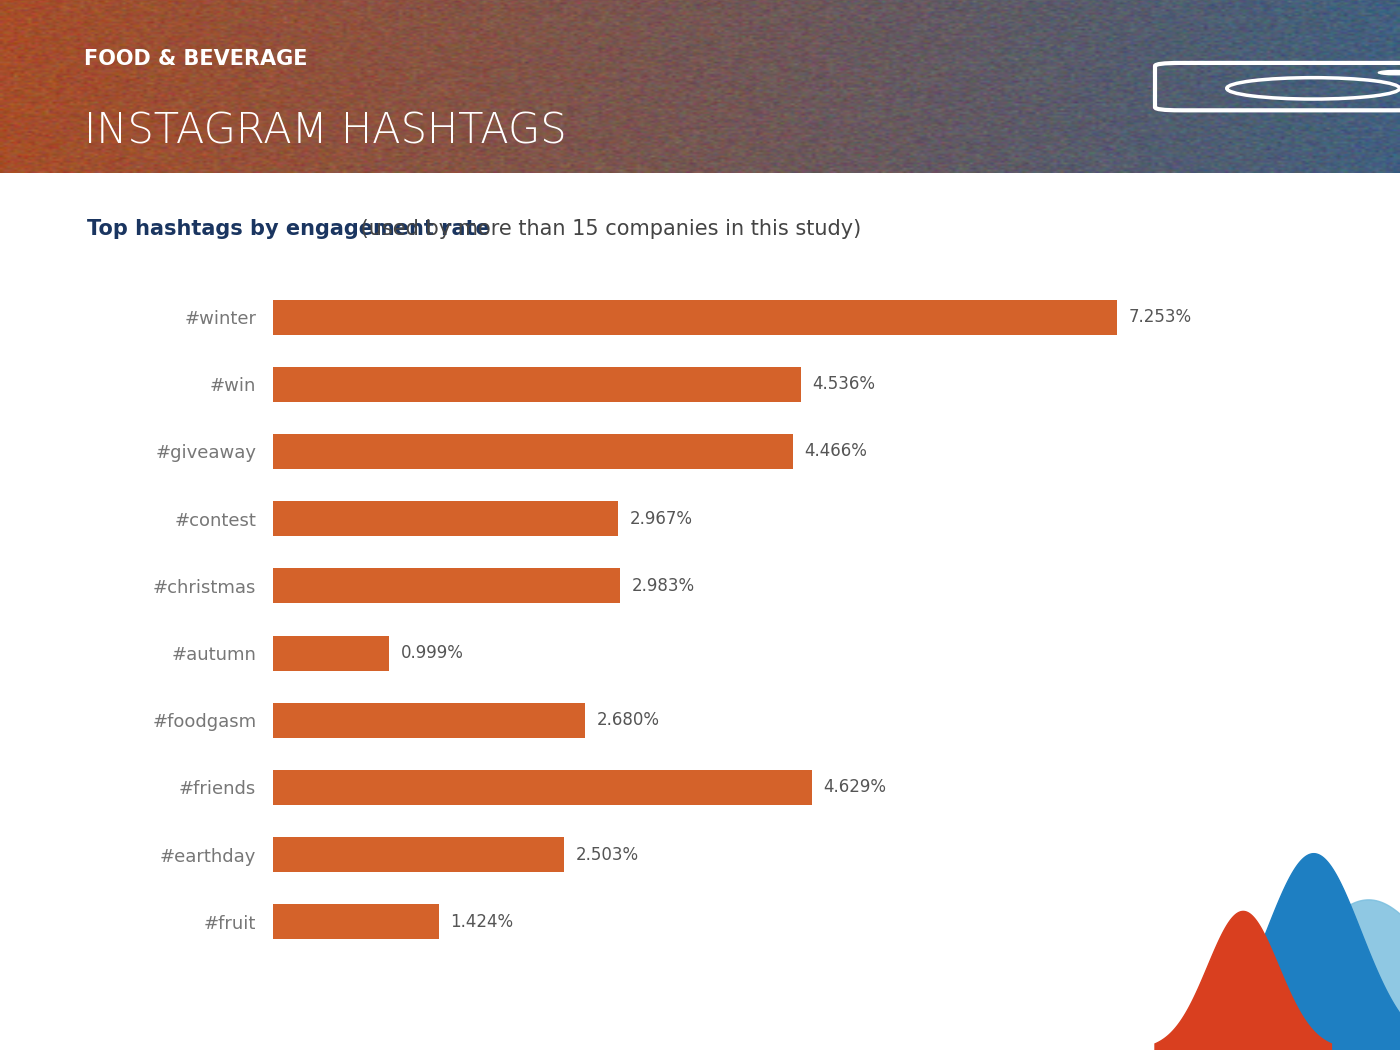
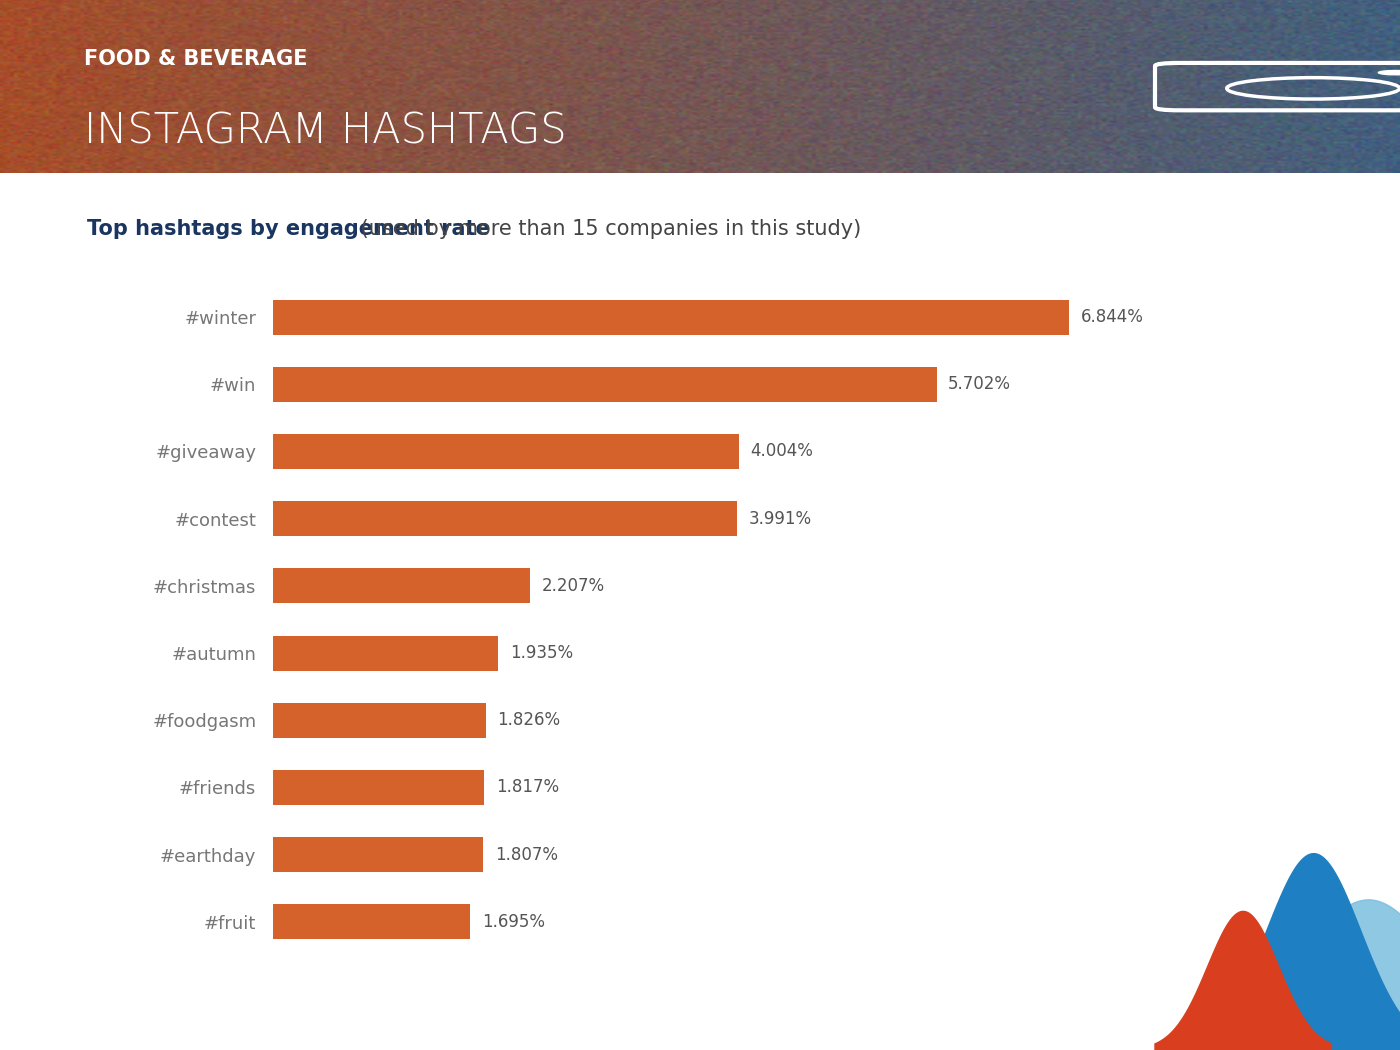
#winter: 7.253% -> 6.844%
#win: 4.536% -> 5.702%
#giveaway: 4.466% -> 4.004%
#contest: 2.967% -> 3.991%
#christmas: 2.983% -> 2.207%
#autumn: 0.999% -> 1.935%
#foodgasm: 2.680% -> 1.826%
#friends: 4.629% -> 1.817%
#earthday: 2.503% -> 1.807%
#fruit: 1.424% -> 1.695%
